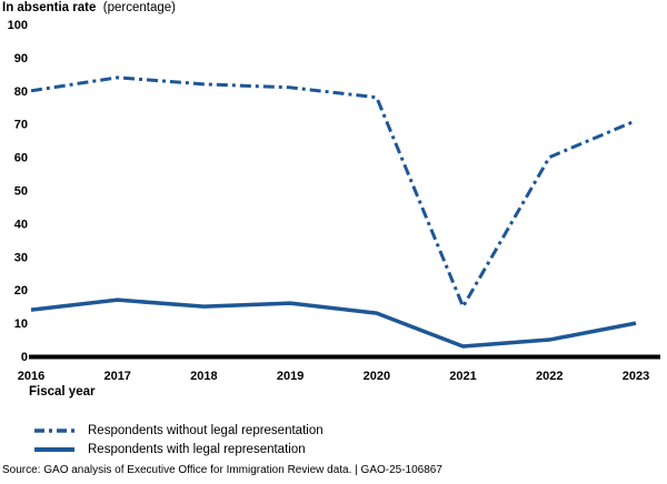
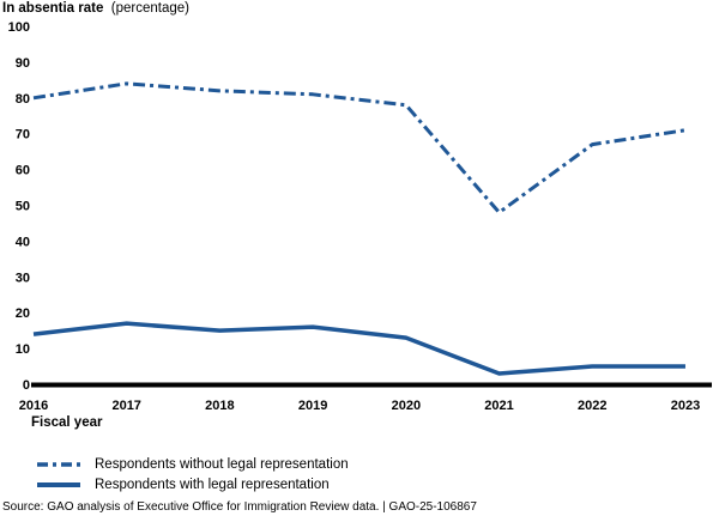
Respondents without legal representation/2021: 15 -> 48
Respondents without legal representation/2022: 60 -> 67
Respondents with legal representation/2023: 10 -> 5
